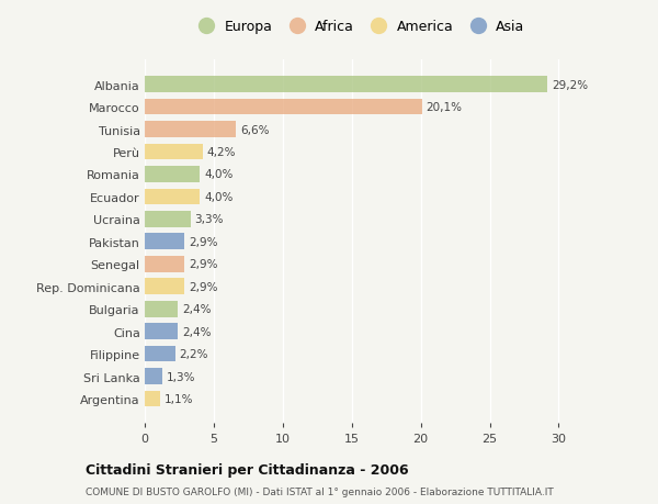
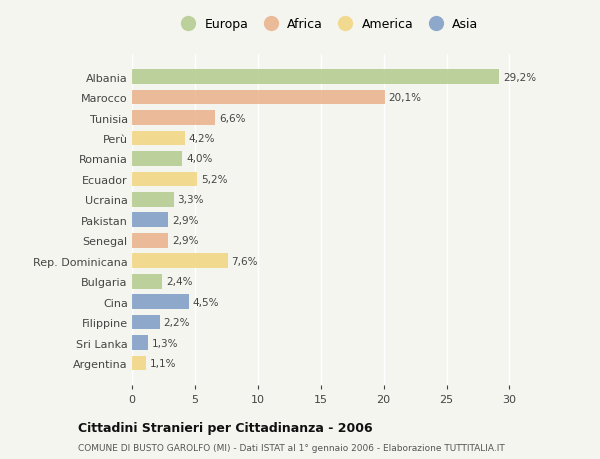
Ecuador: 4,0% -> 5,2%
Rep. Dominicana: 2,9% -> 7,6%
Cina: 2,4% -> 4,5%
